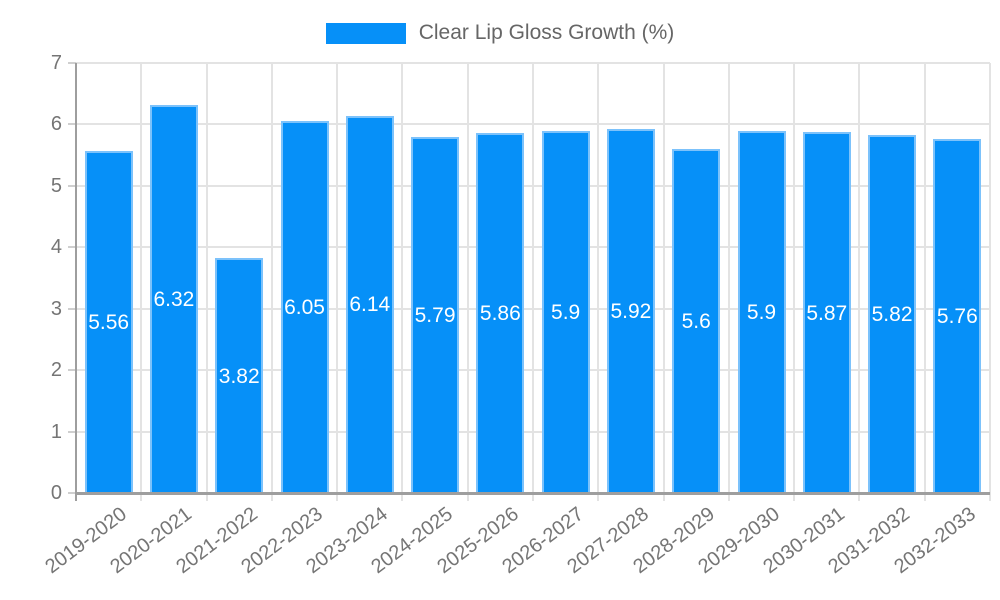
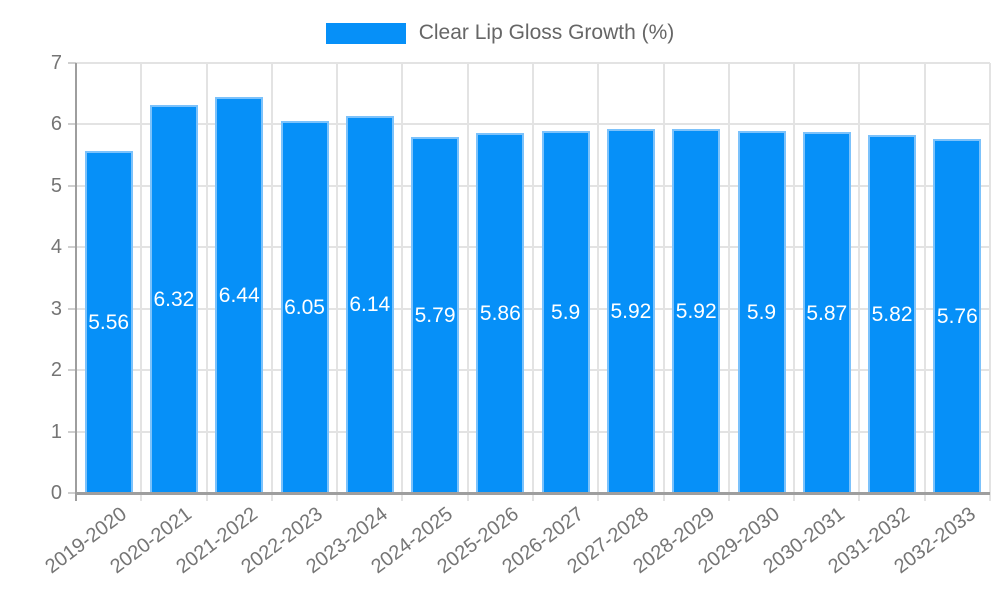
2021-2022: 3.82 -> 6.44
2028-2029: 5.6 -> 5.92
